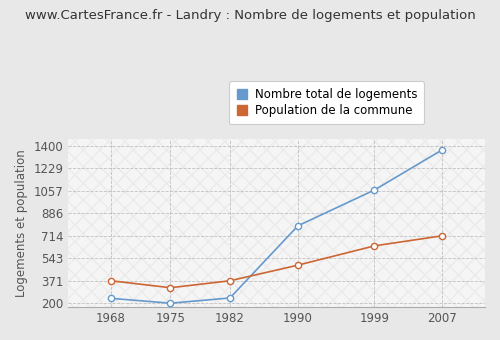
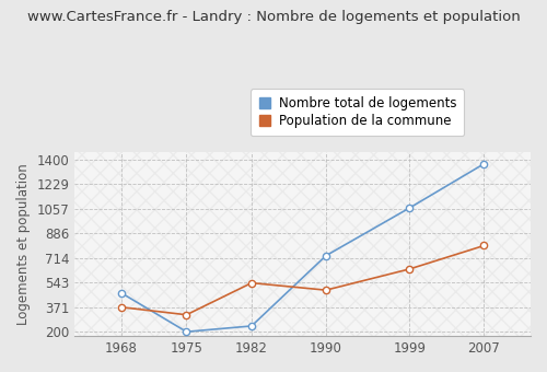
Nombre total de logements/1968: 240 -> 470
Population de la commune/1982: 370 -> 540
Nombre total de logements/1990: 790 -> 730
Population de la commune/2007: 710 -> 800
